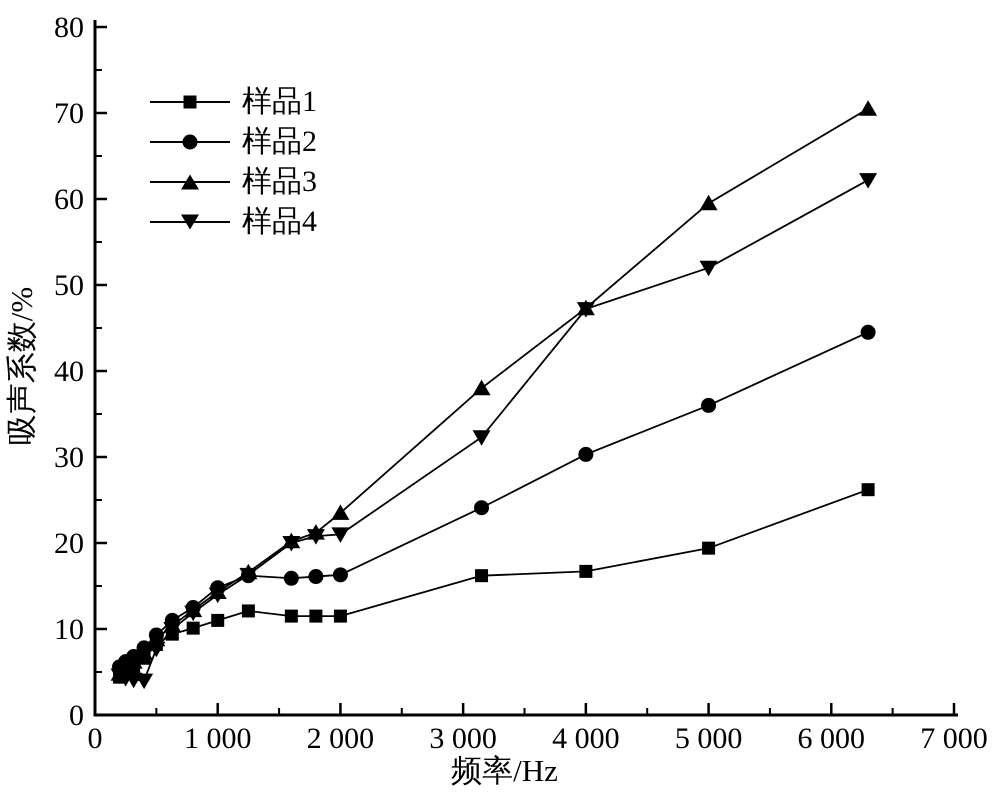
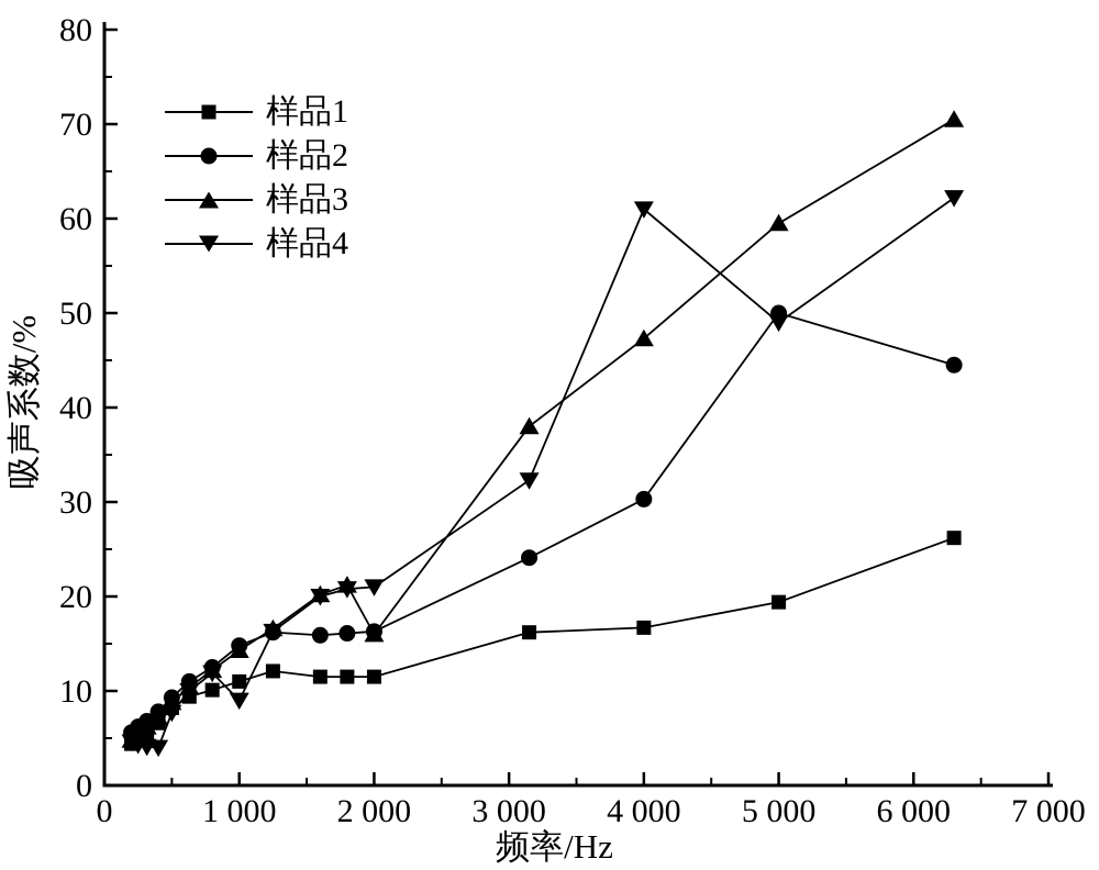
样品4/1000: 14 -> 9
样品3/2000: 24 -> 16
样品4/4000: 47 -> 61
样品2/5000: 36 -> 50
样品4/5000: 52 -> 49
